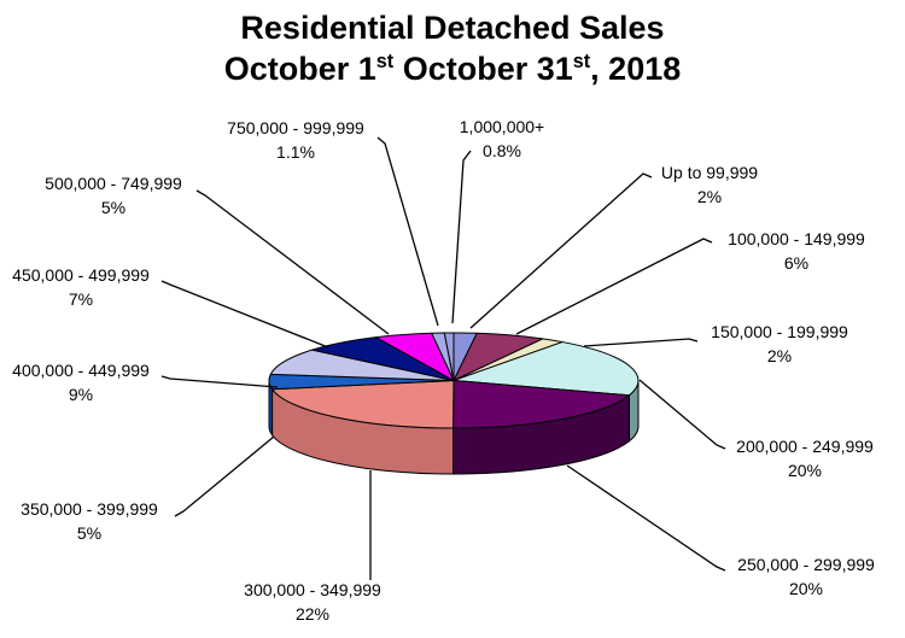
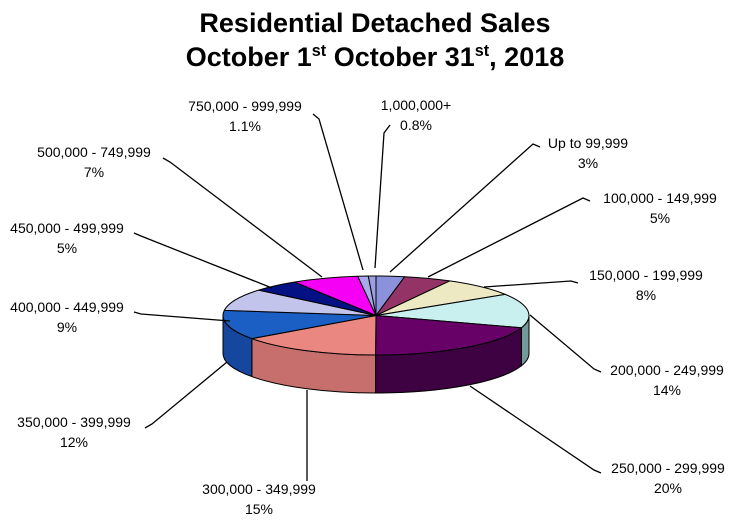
Up to 99,999: 2% -> 3%
100,000 - 149,999: 6% -> 5%
150,000 - 199,999: 2% -> 8%
200,000 - 249,999: 20% -> 14%
300,000 - 349,999: 22% -> 15%
350,000 - 399,999: 5% -> 12%
450,000 - 499,999: 7% -> 5%
500,000 - 749,999: 5% -> 7%
